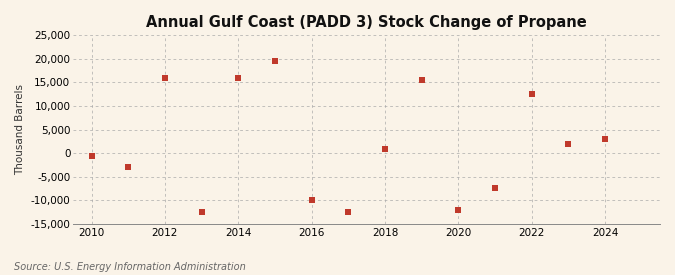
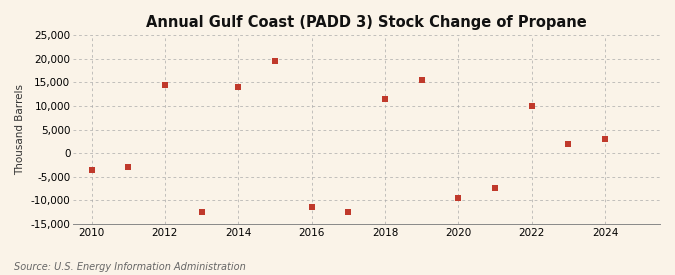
2010: -500 -> -3,500
2012: 16,000 -> 14,500
2014: 16,000 -> 14,000
2016: -10,000 -> -11,500
2018: 800 -> 11,500
2020: -12,000 -> -9,500
2022: 12,500 -> 10,000
